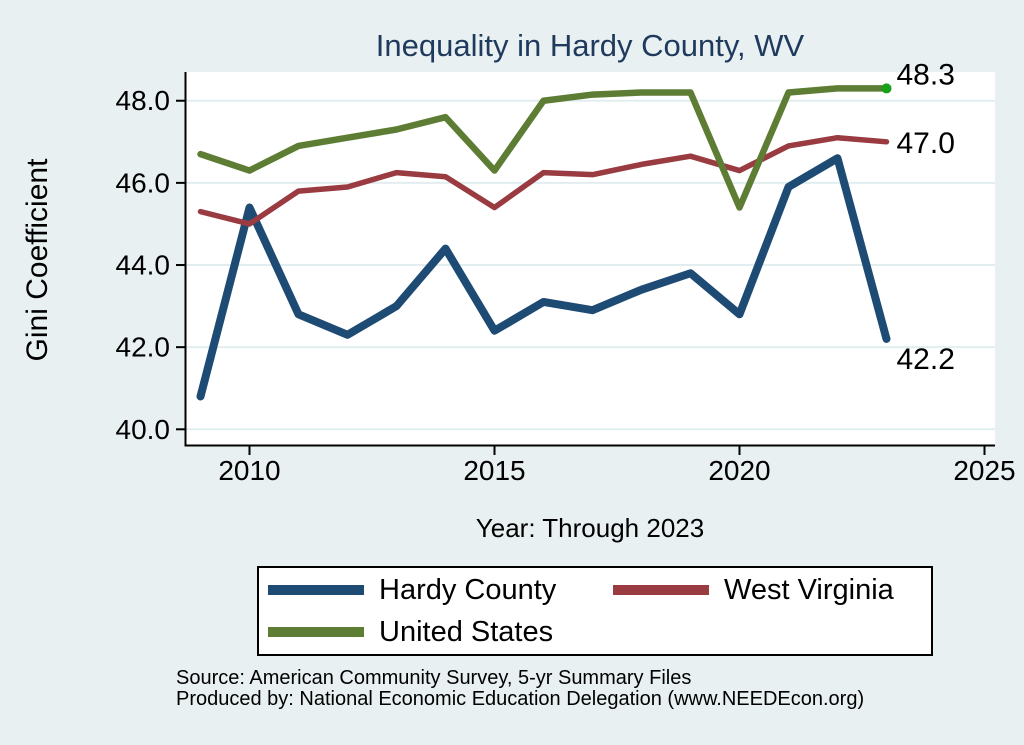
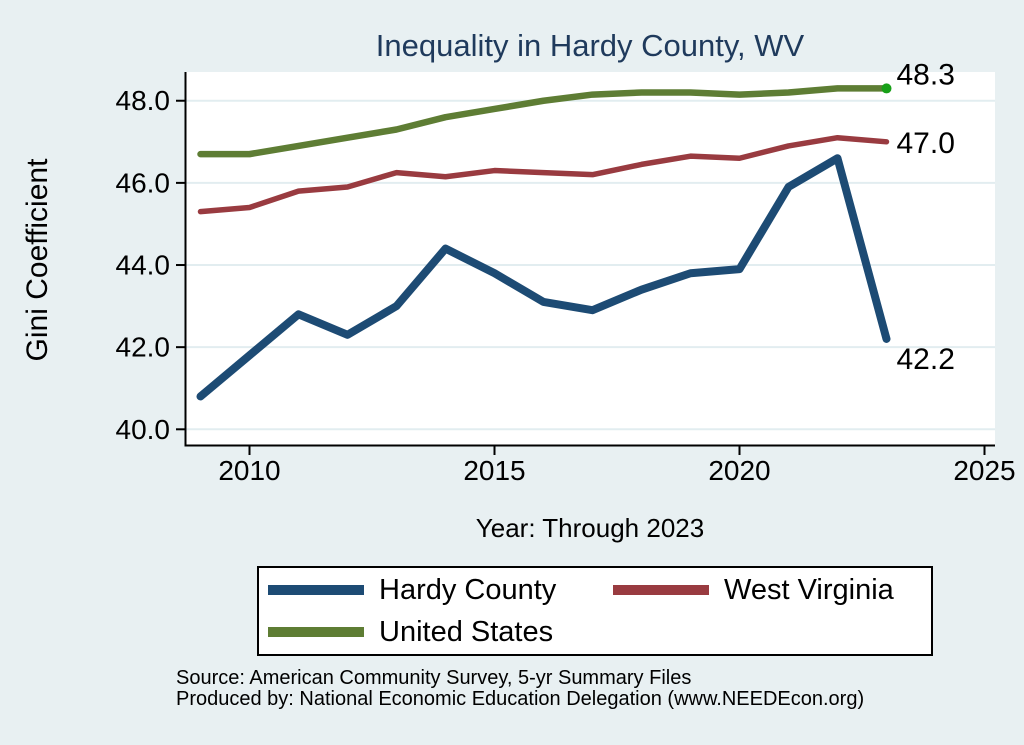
Hardy County/2010: 45.4 -> 41.8
West Virginia/2010: 45.0 -> 45.4
United States/2010: 46.3 -> 46.7
Hardy County/2015: 42.4 -> 43.8
West Virginia/2015: 45.4 -> 46.3
United States/2015: 46.3 -> 47.8
Hardy County/2020: 42.8 -> 43.9
West Virginia/2020: 46.3 -> 46.6
United States/2020: 45.4 -> 48.1
